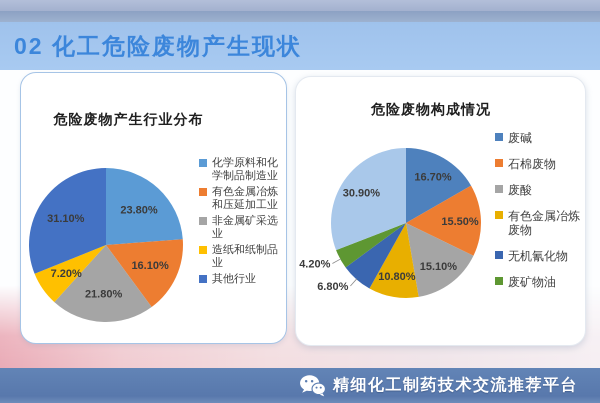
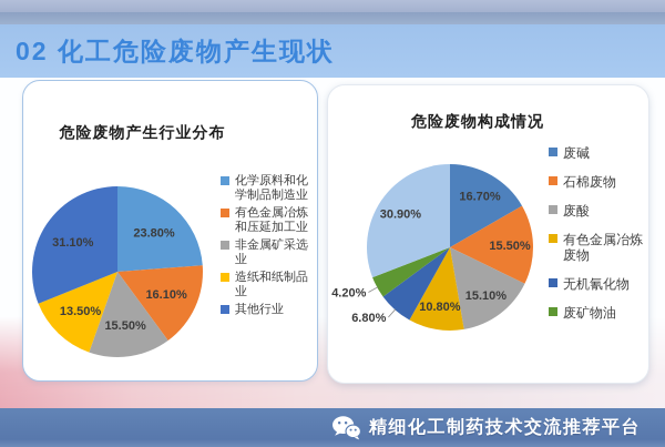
危险废物产生行业分布/非金属矿采选业: 21.80% -> 15.50%
危险废物产生行业分布/造纸和纸制品业: 7.20% -> 13.50%
